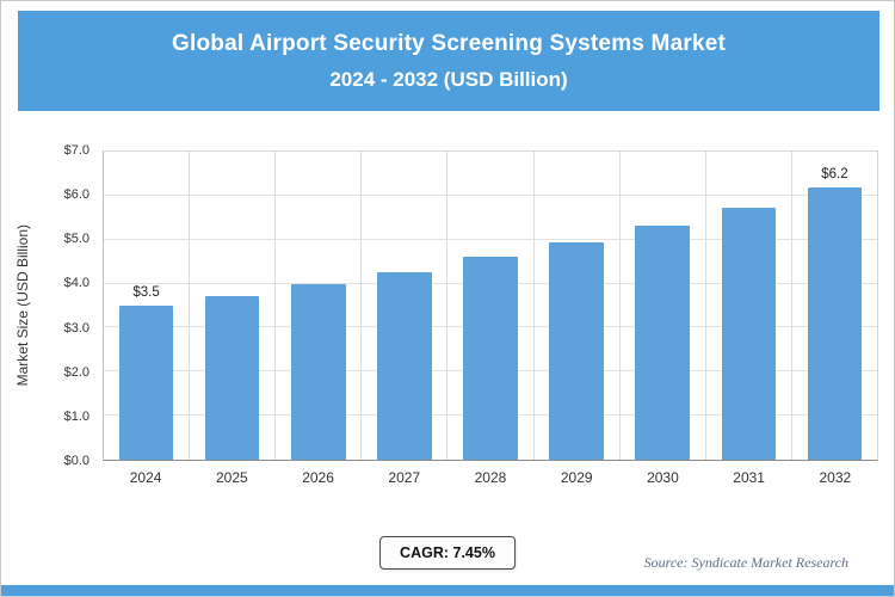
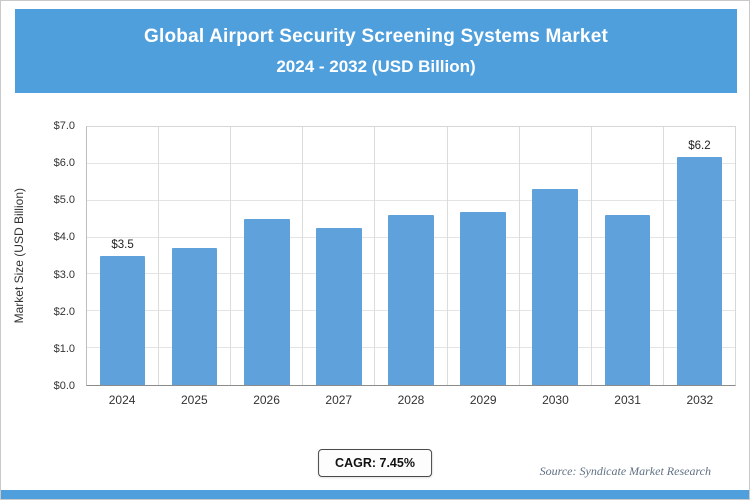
2026: $4.0 -> $4.5
2029: $5.0 -> $4.7
2031: $5.7 -> $4.6
